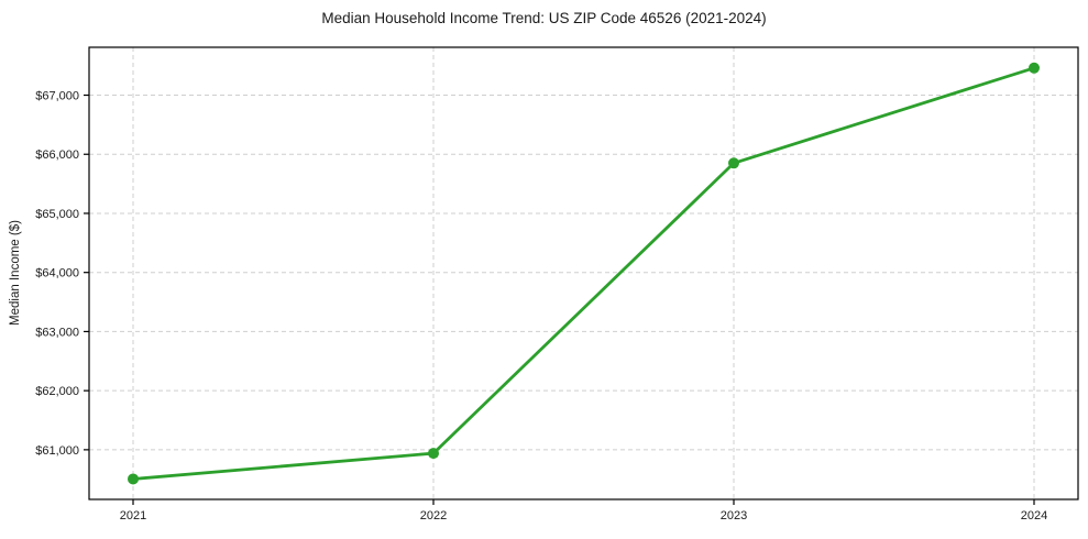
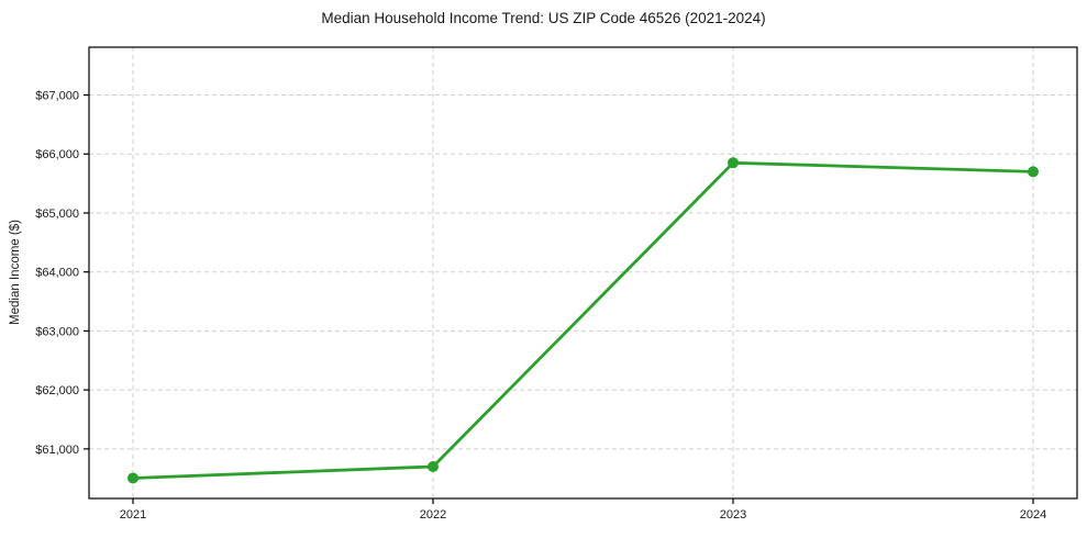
2022: $60900 -> $60700
2024: $67500 -> $65700
